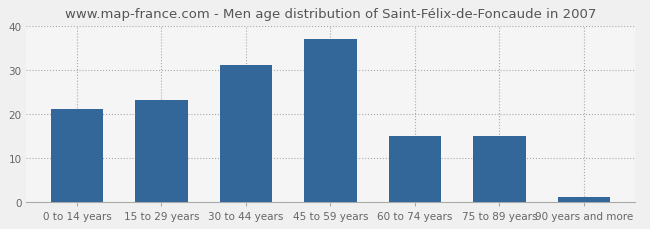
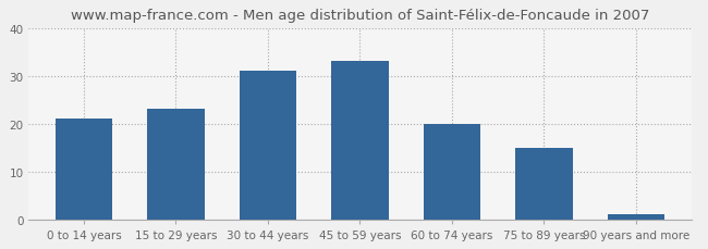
45 to 59 years: 37 -> 33
60 to 74 years: 15 -> 20
